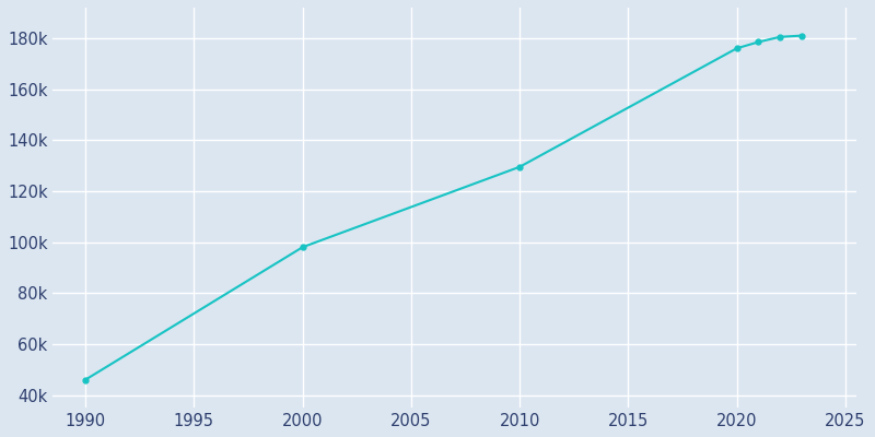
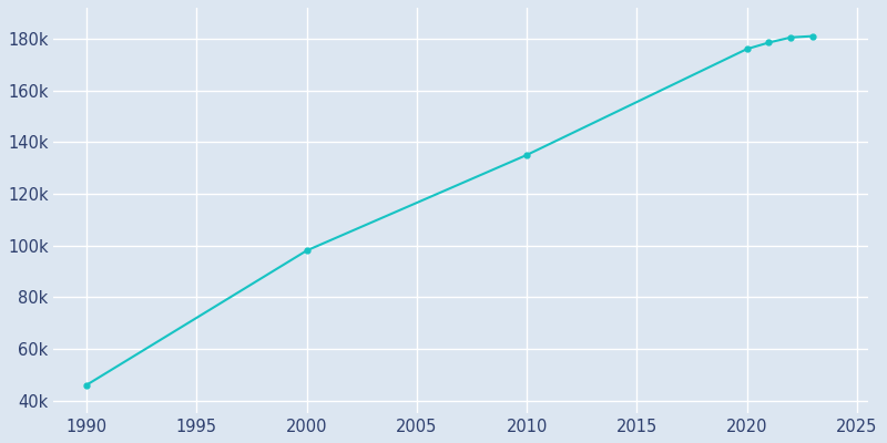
2010: 129.5k -> 135.0k
